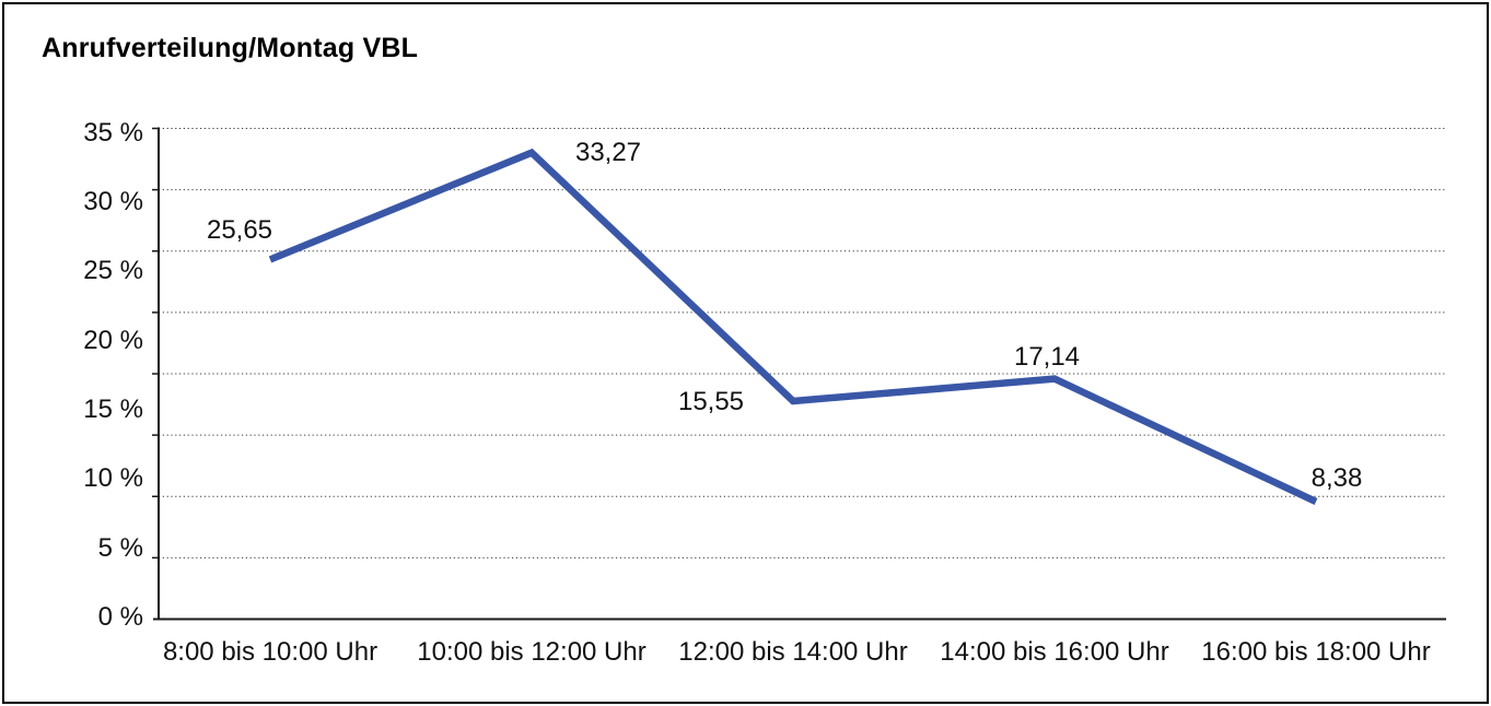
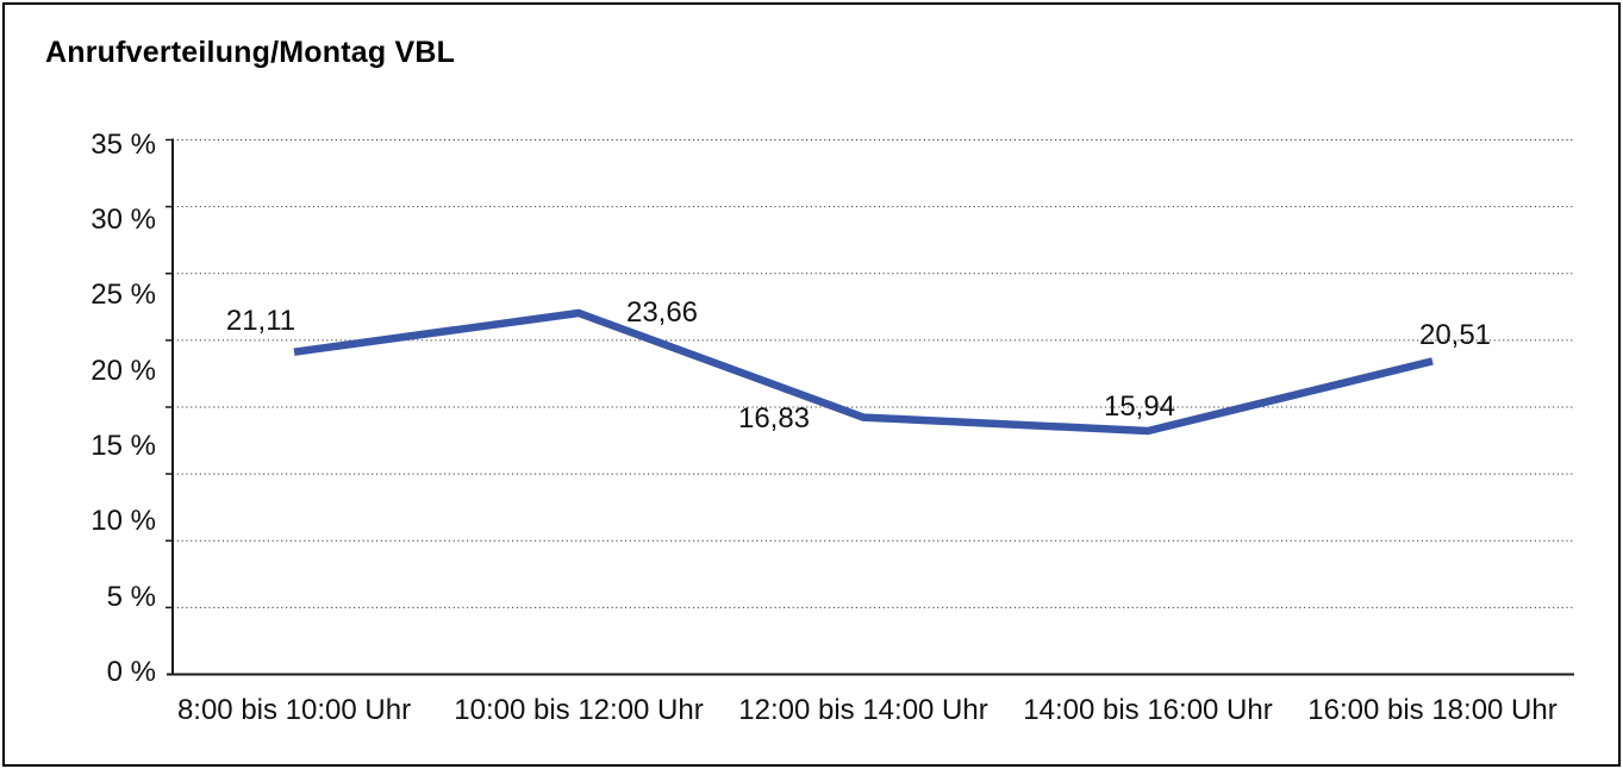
8:00 bis 10:00 Uhr: 25,65 -> 21,11
10:00 bis 12:00 Uhr: 33,27 -> 23,66
12:00 bis 14:00 Uhr: 15,55 -> 16,83
14:00 bis 16:00 Uhr: 17,14 -> 15,94
16:00 bis 18:00 Uhr: 8,38 -> 20,51
